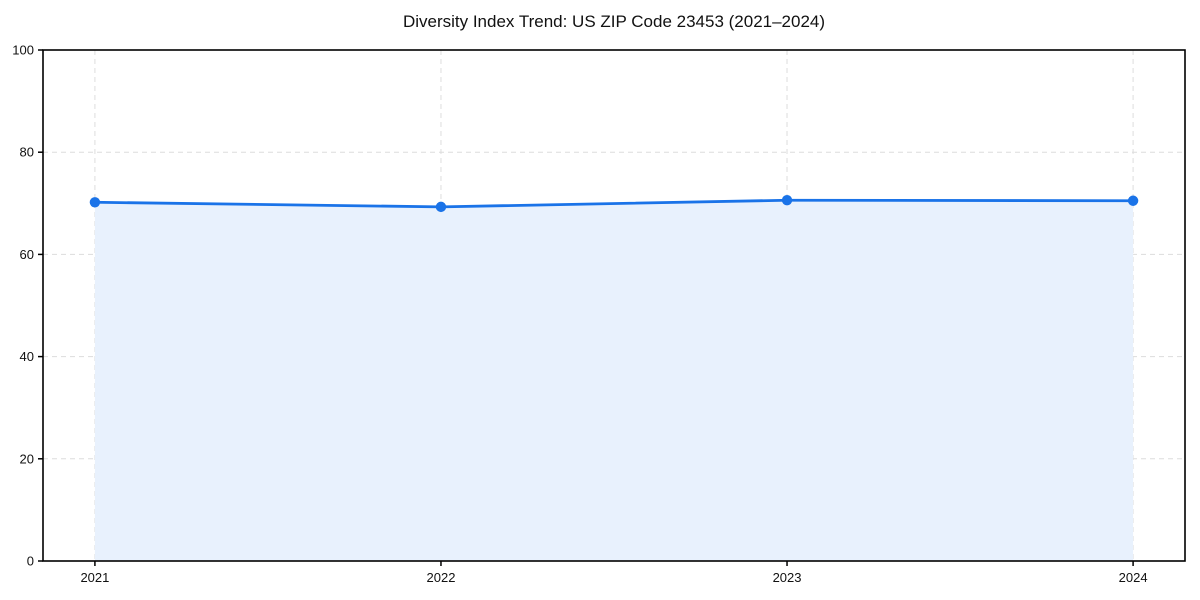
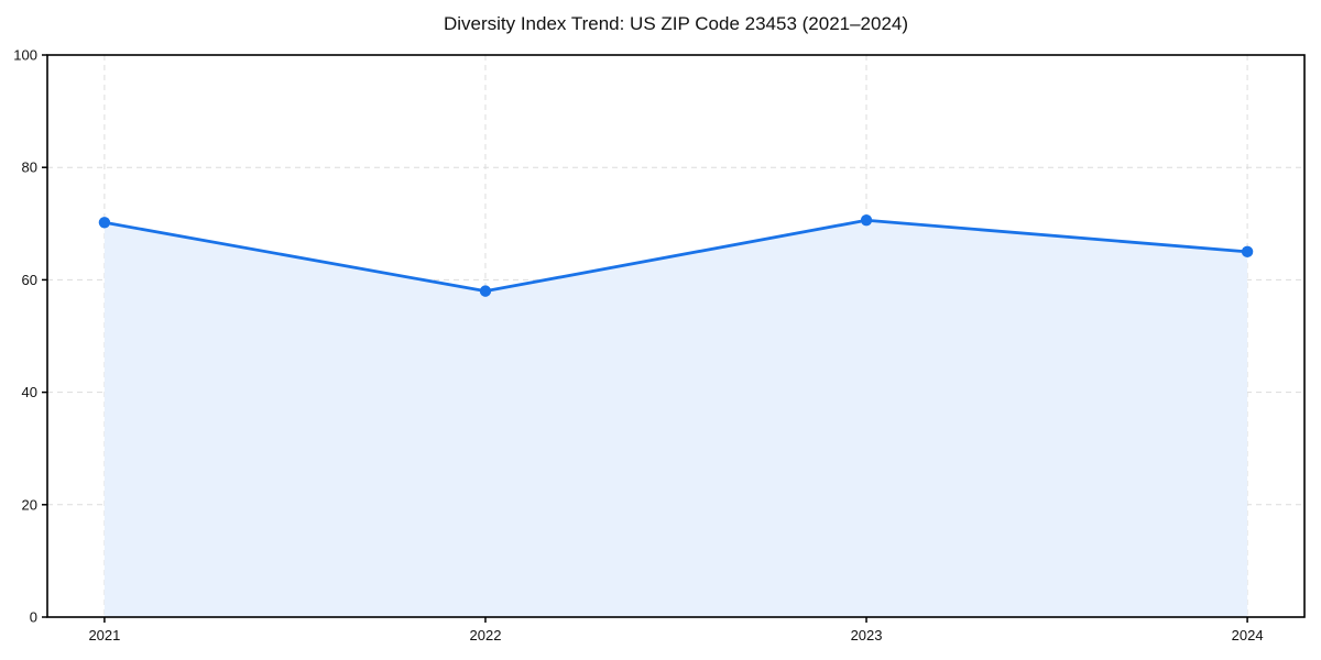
2022: 69 -> 58
2024: 70 -> 65
